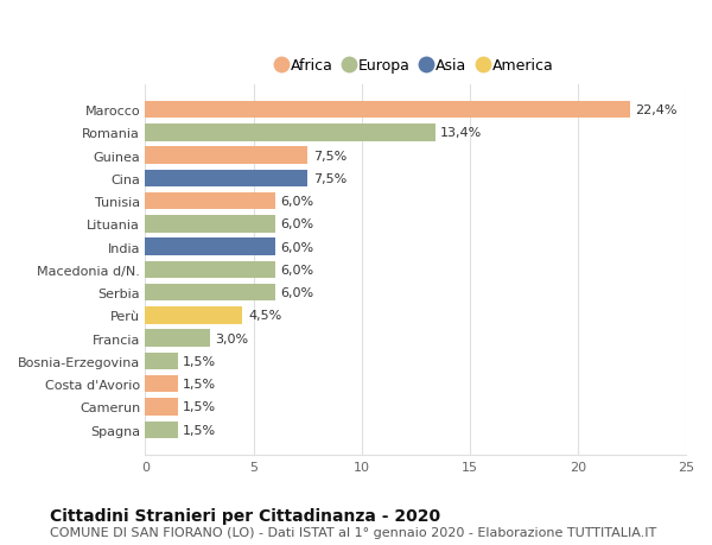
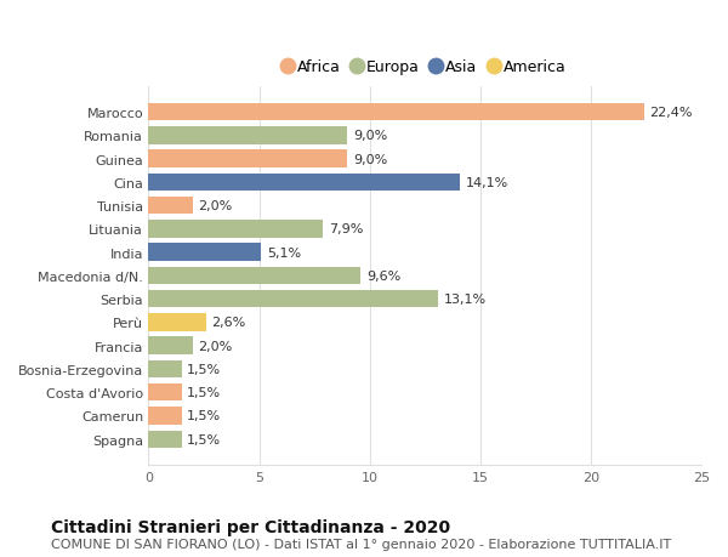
Romania: 13,4% -> 9,0%
Guinea: 7,5% -> 9,0%
Cina: 7,5% -> 14,1%
Tunisia: 6,0% -> 2,0%
Lituania: 6,0% -> 7,9%
India: 6,0% -> 5,1%
Macedonia d/N.: 6,0% -> 9,6%
Serbia: 6,0% -> 13,1%
Perù: 4,5% -> 2,6%
Francia: 3,0% -> 2,0%
